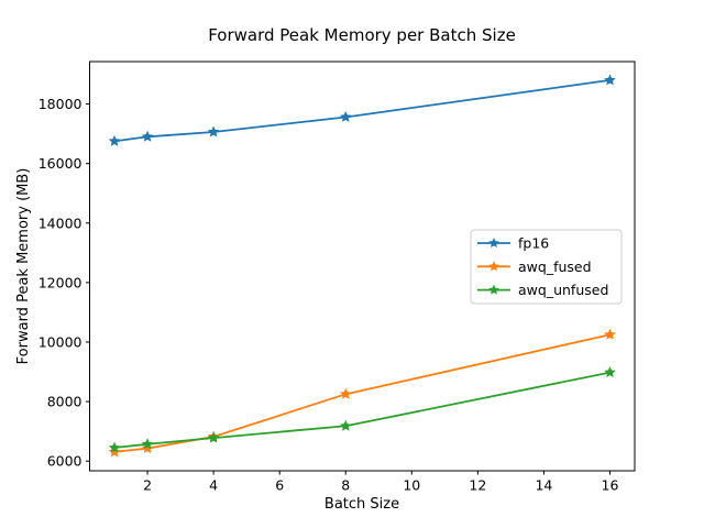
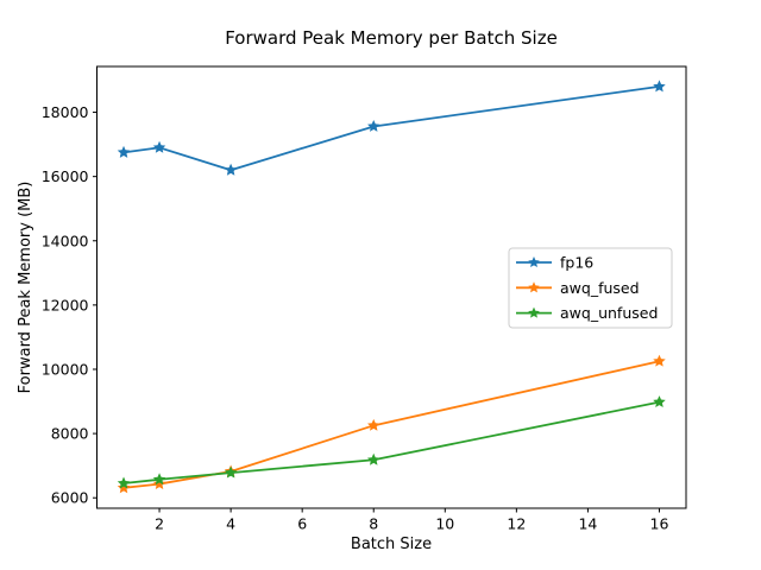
fp16/4: 17100 -> 16200
